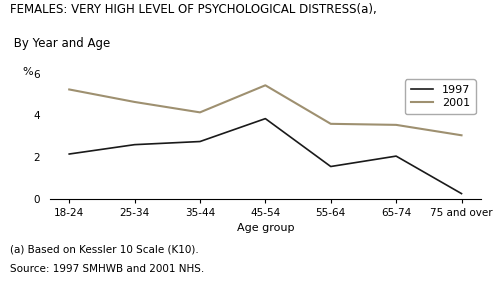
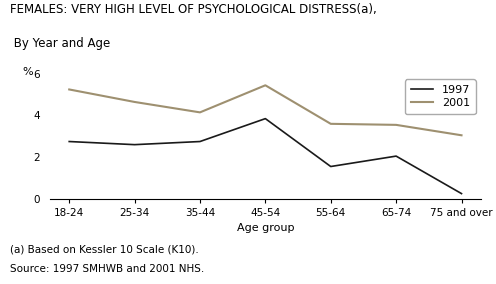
1997/18-24: 2.15 -> 2.75
